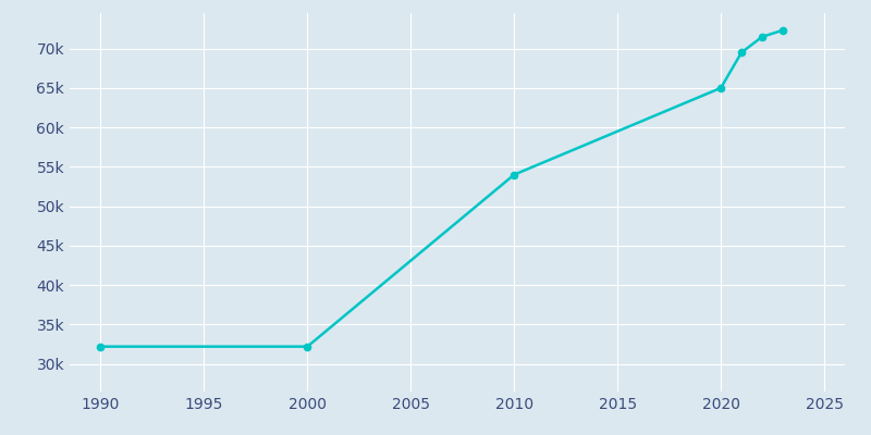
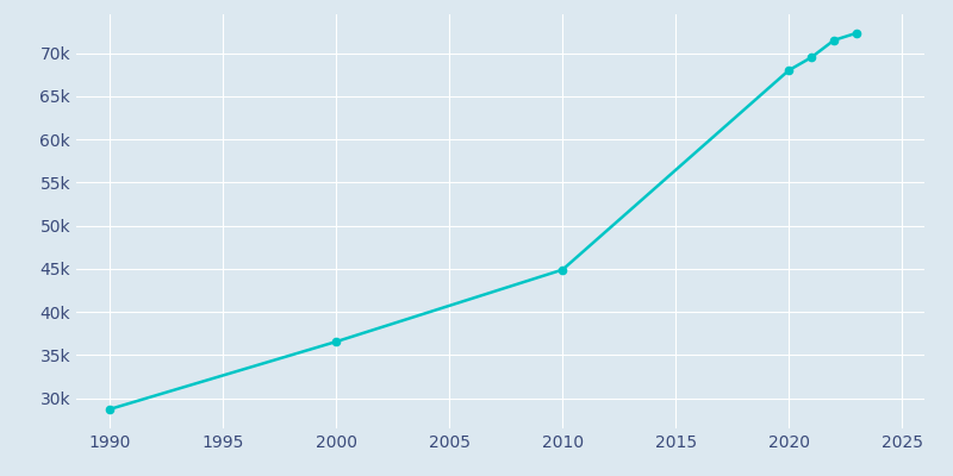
1990: 32.2k -> 28.7k
2000: 32.2k -> 36.6k
2010: 54.0k -> 44.9k
2020: 65.0k -> 68.0k
